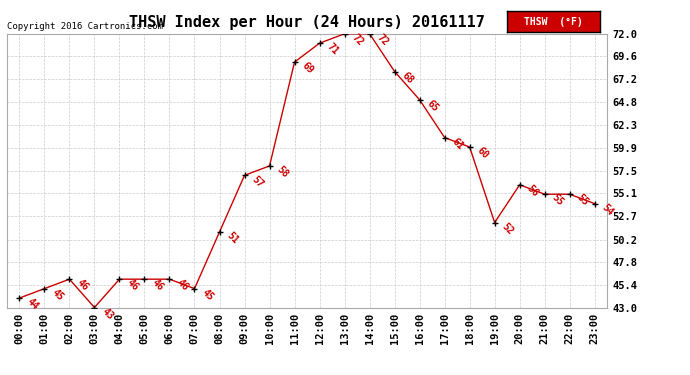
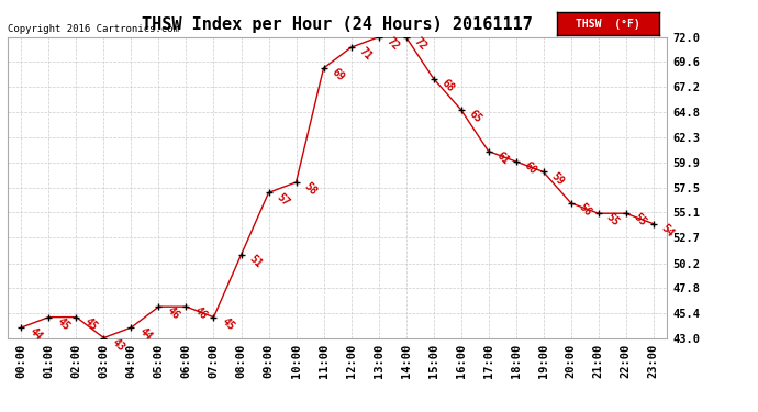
02:00: 46 -> 45
04:00: 46 -> 44
19:00: 52 -> 59
